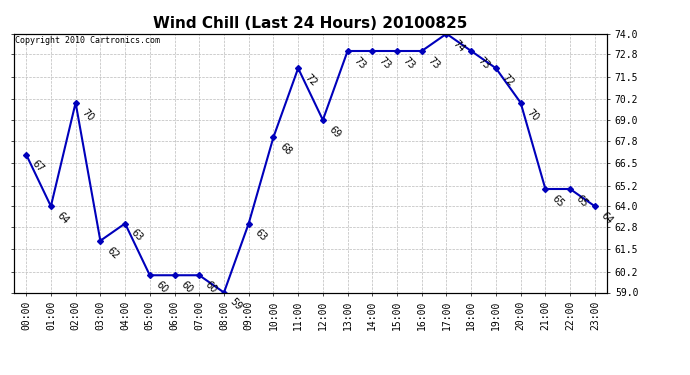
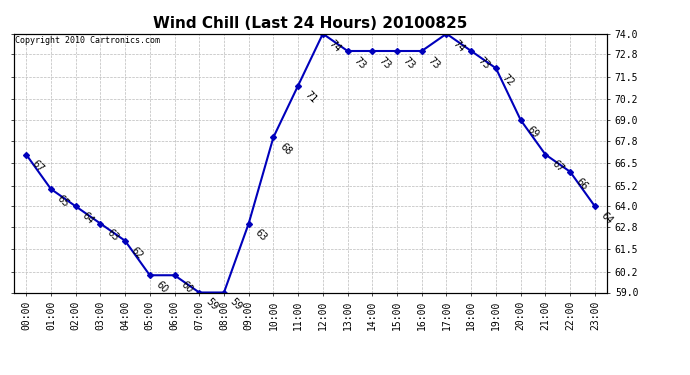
01:00: 64 -> 65
02:00: 70 -> 64
03:00: 62 -> 63
04:00: 63 -> 62
07:00: 60 -> 59
11:00: 72 -> 71
12:00: 69 -> 74
20:00: 70 -> 69
21:00: 65 -> 67
22:00: 65 -> 66
